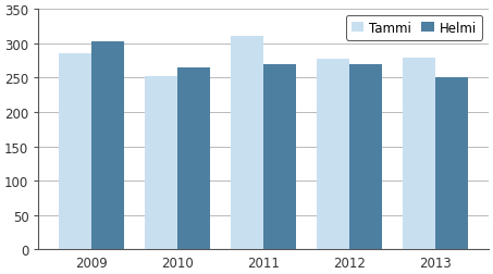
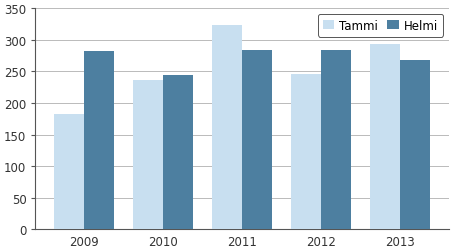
Tammi/2009: 285 -> 182
Helmi/2009: 302 -> 282
Tammi/2010: 252 -> 236
Helmi/2010: 264 -> 244
Tammi/2011: 311 -> 324
Helmi/2011: 269 -> 284
Tammi/2012: 278 -> 246
Helmi/2012: 269 -> 284
Tammi/2013: 279 -> 294
Helmi/2013: 251 -> 268
